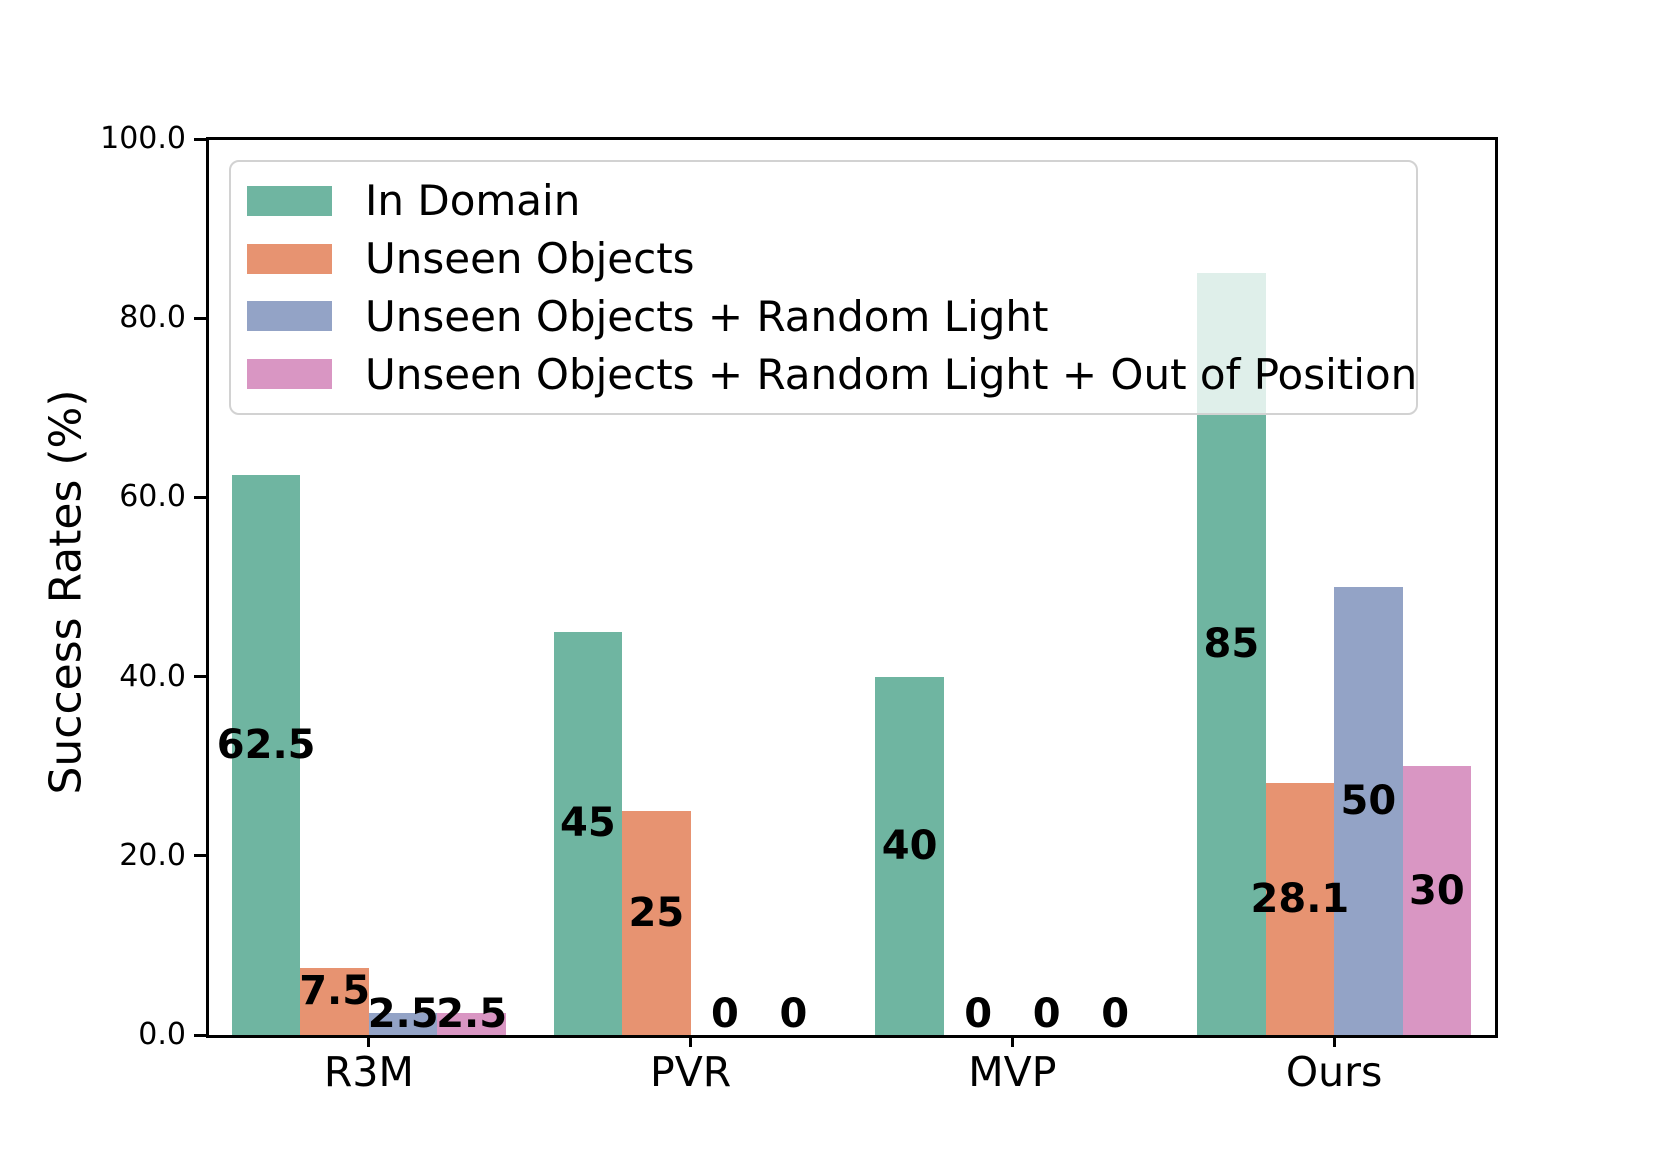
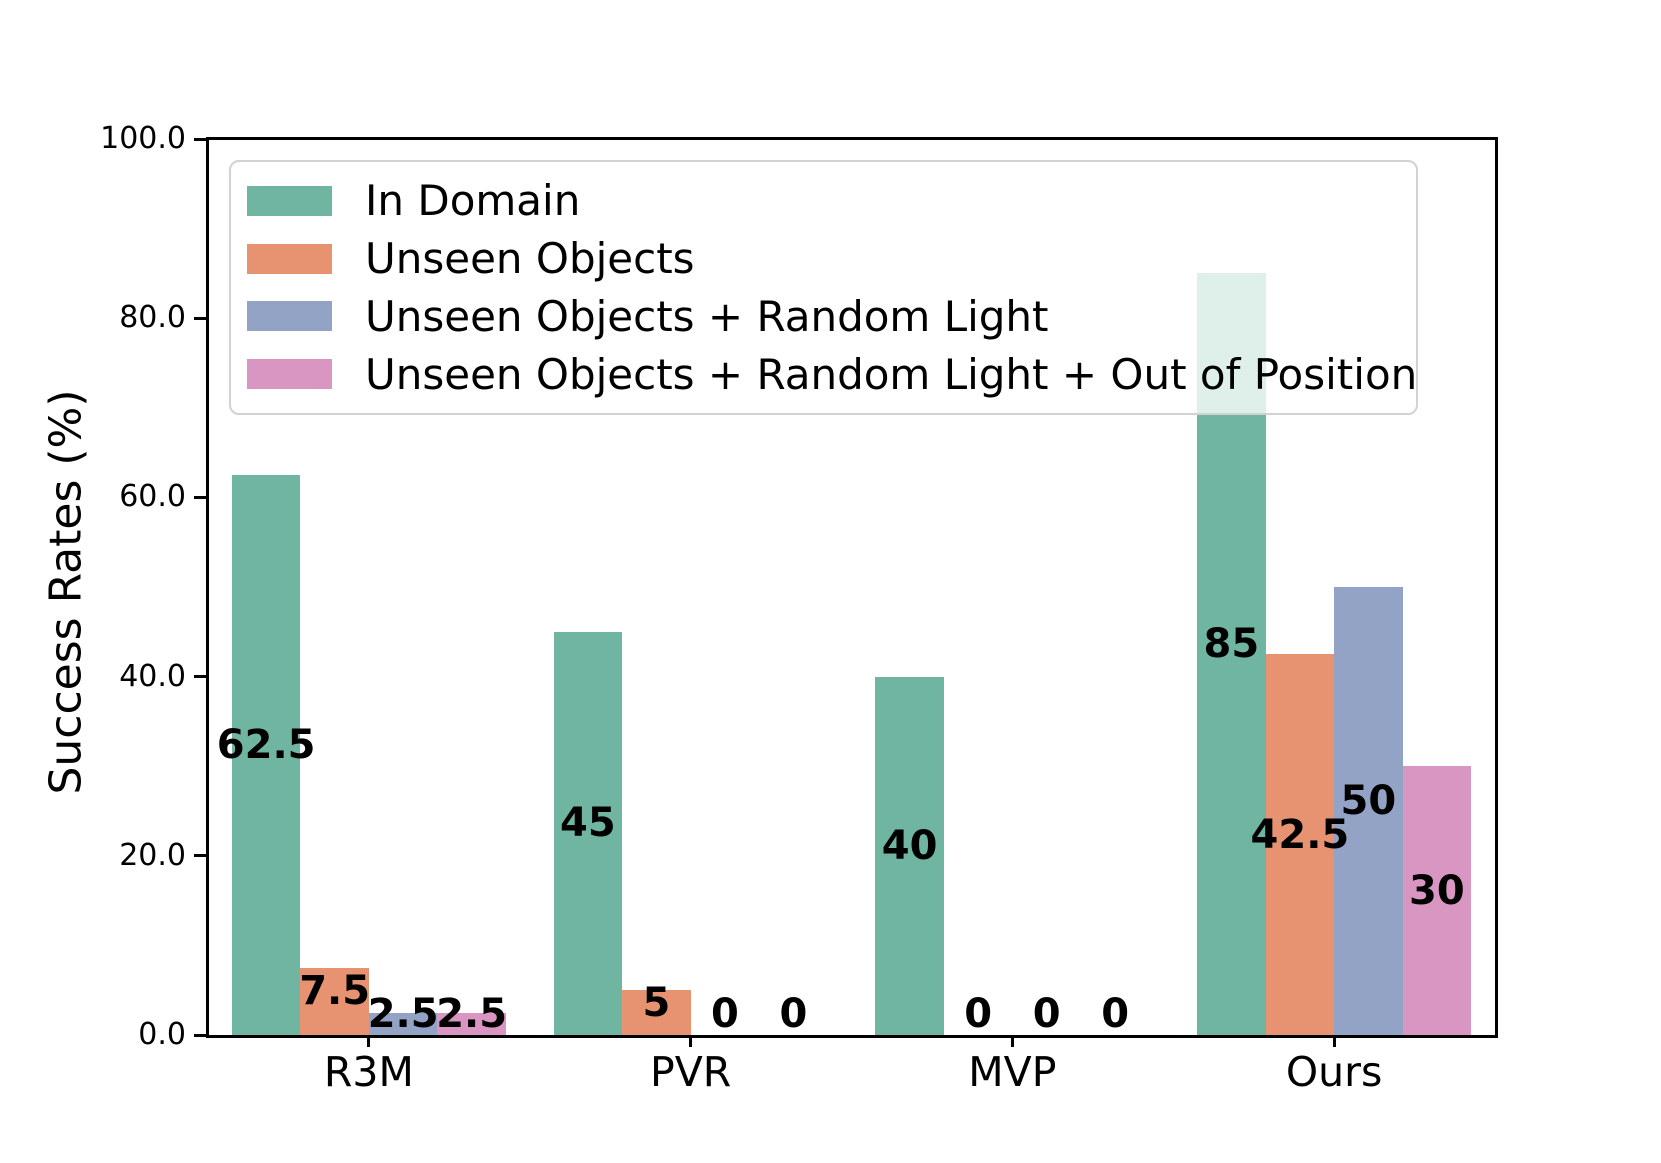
Unseen Objects/PVR: 25 -> 5
Unseen Objects/Ours: 28.1 -> 42.5
